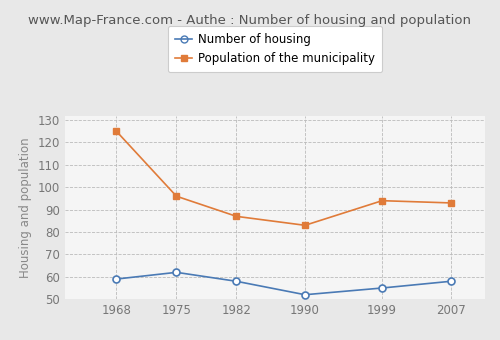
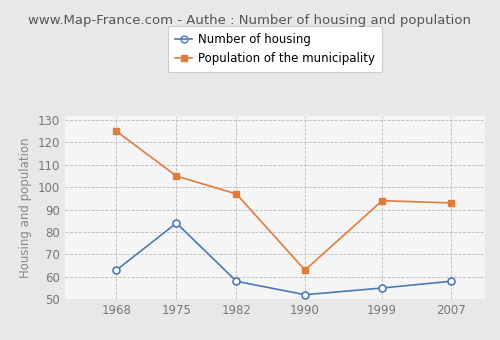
Number of housing/1968: 59 -> 63
Number of housing/1975: 62 -> 84
Population of the municipality/1975: 96 -> 105
Population of the municipality/1982: 87 -> 97
Population of the municipality/1990: 83 -> 63
